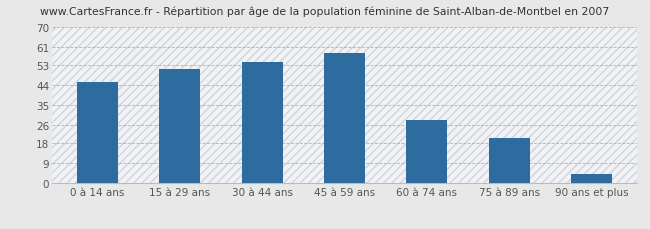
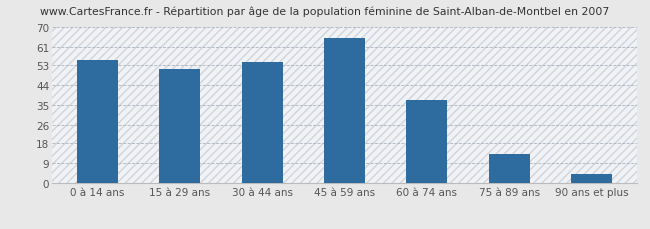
0 à 14 ans: 45 -> 55
45 à 59 ans: 58 -> 65
60 à 74 ans: 28 -> 37
75 à 89 ans: 20 -> 13
